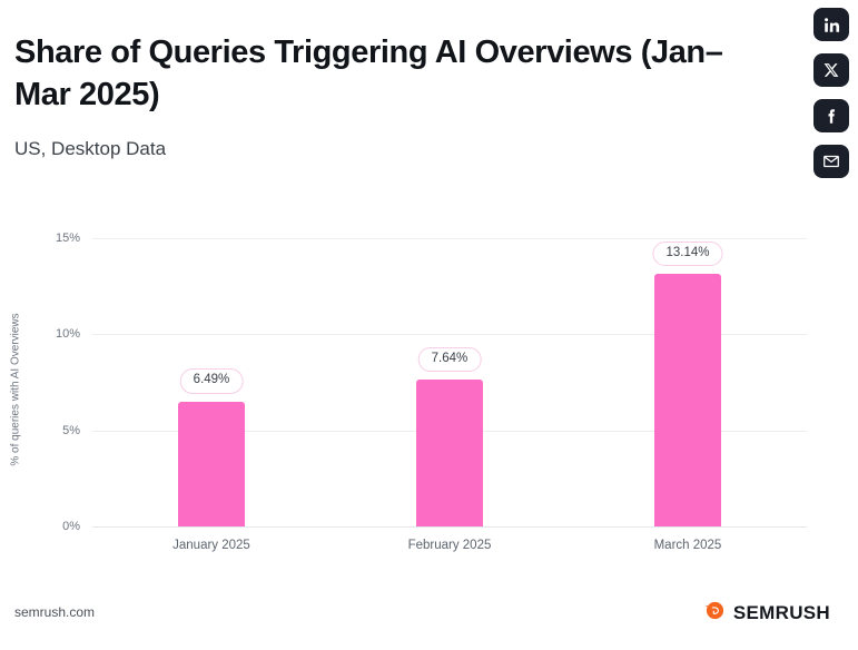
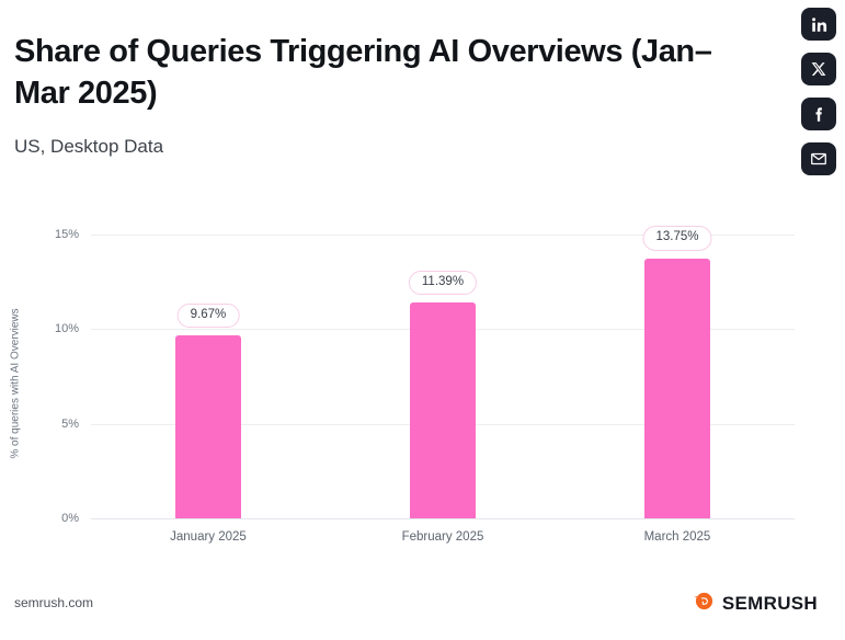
January 2025: 6.49% -> 9.67%
February 2025: 7.64% -> 11.39%
March 2025: 13.14% -> 13.75%
